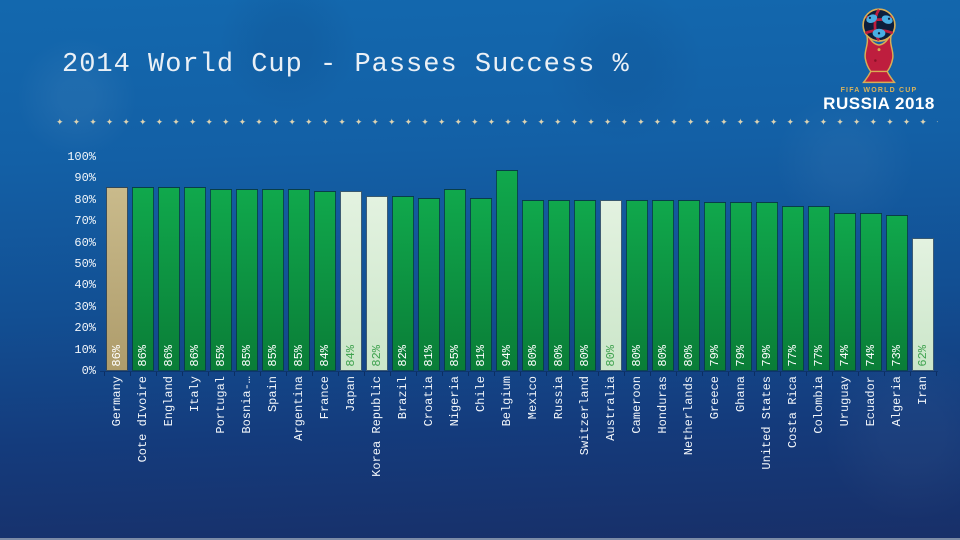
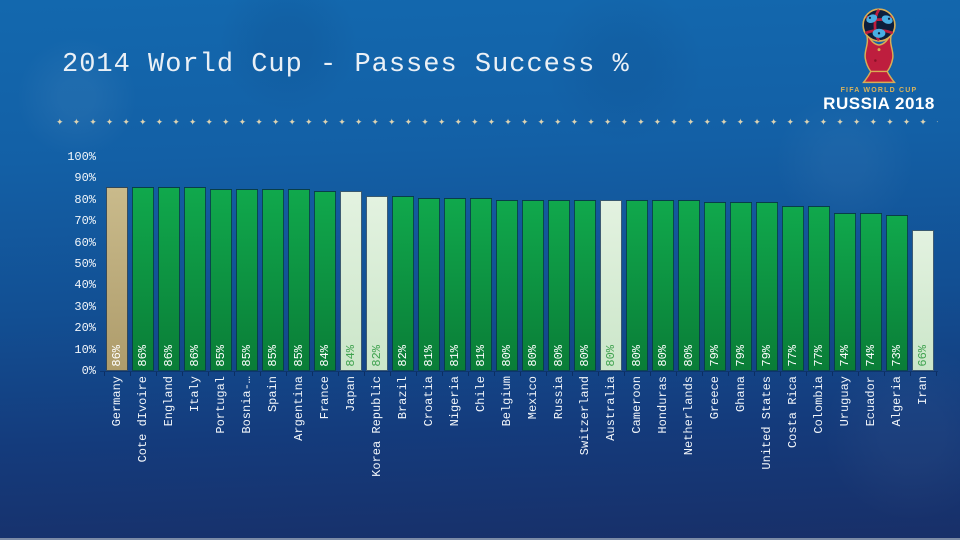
Nigeria: 85% -> 81%
Belgium: 94% -> 80%
Iran: 62% -> 66%
